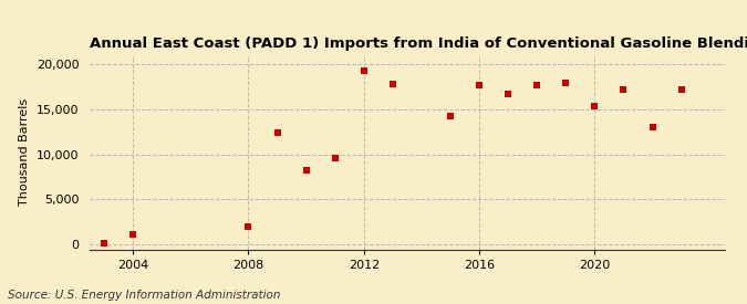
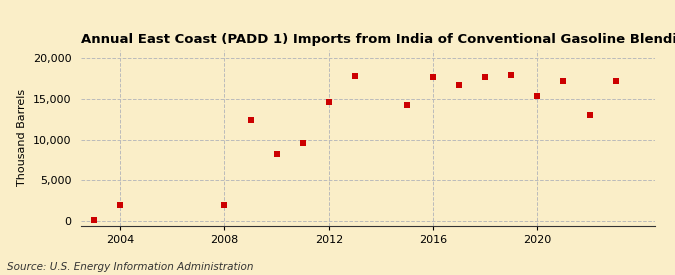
2004: 1,100 -> 2,000
2012: 19,200 -> 14,600
